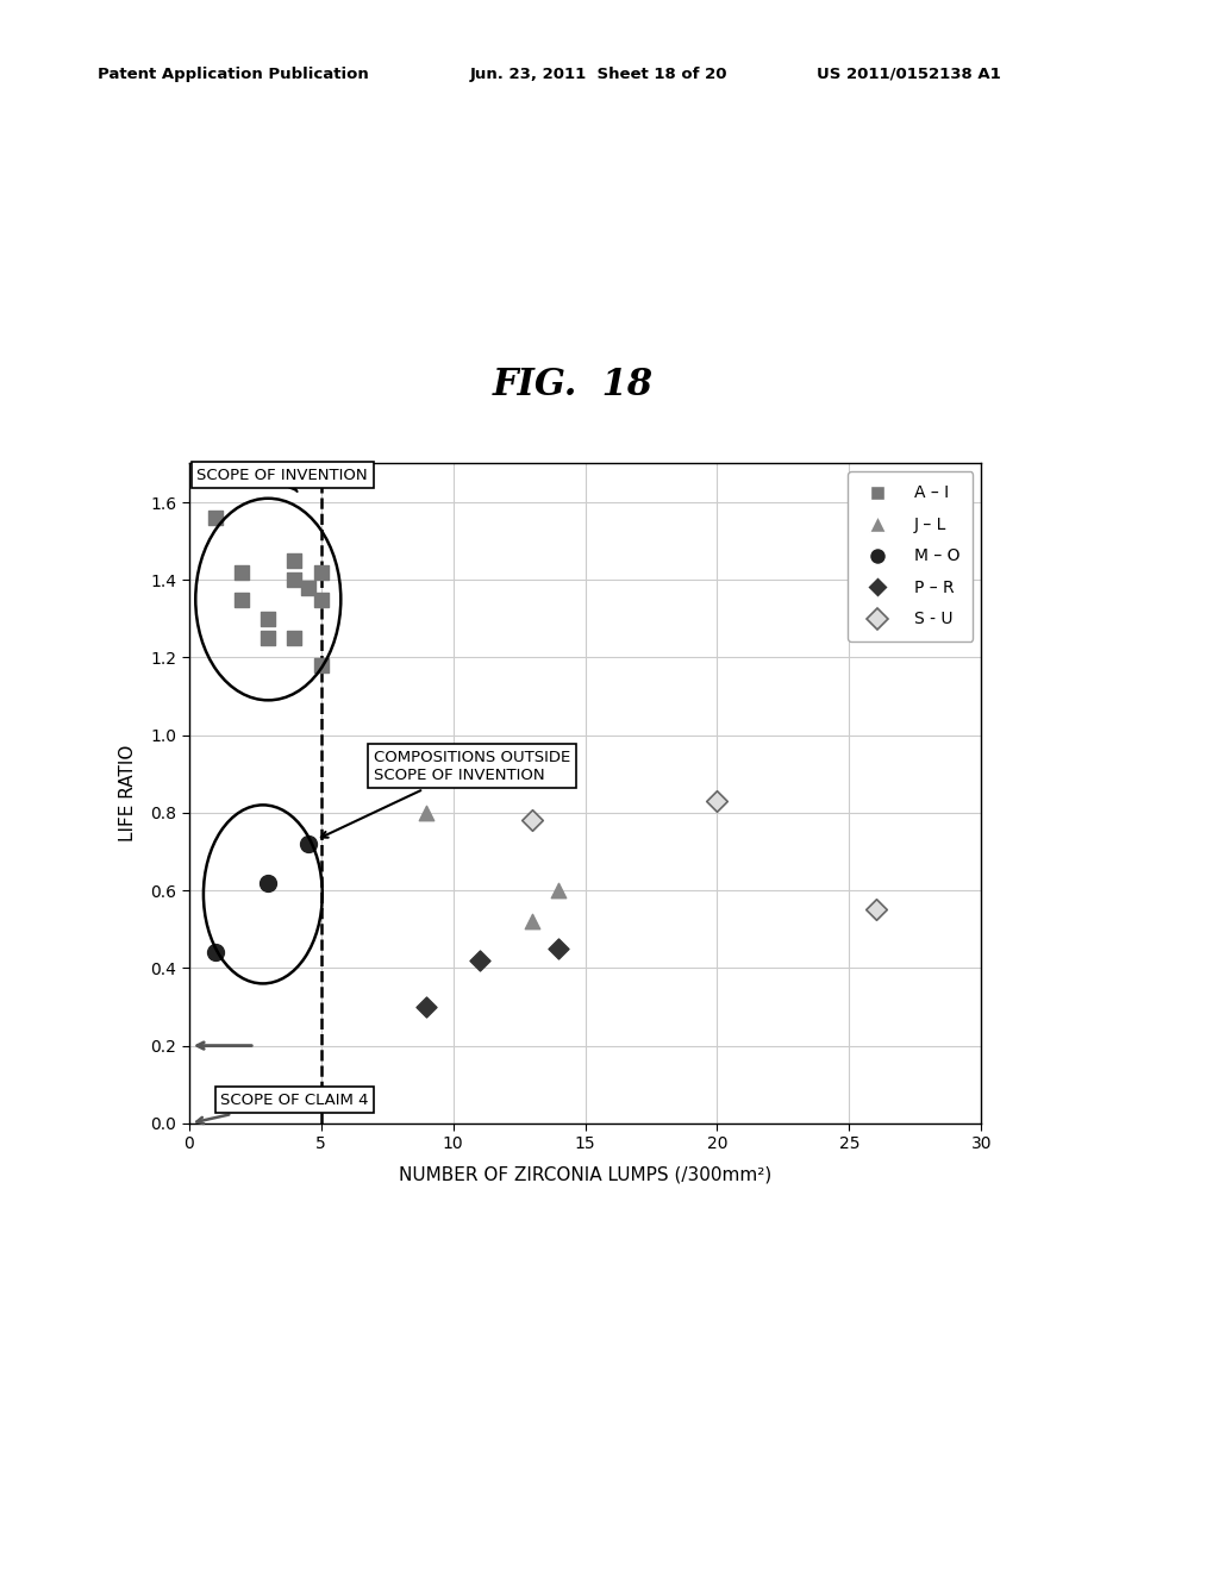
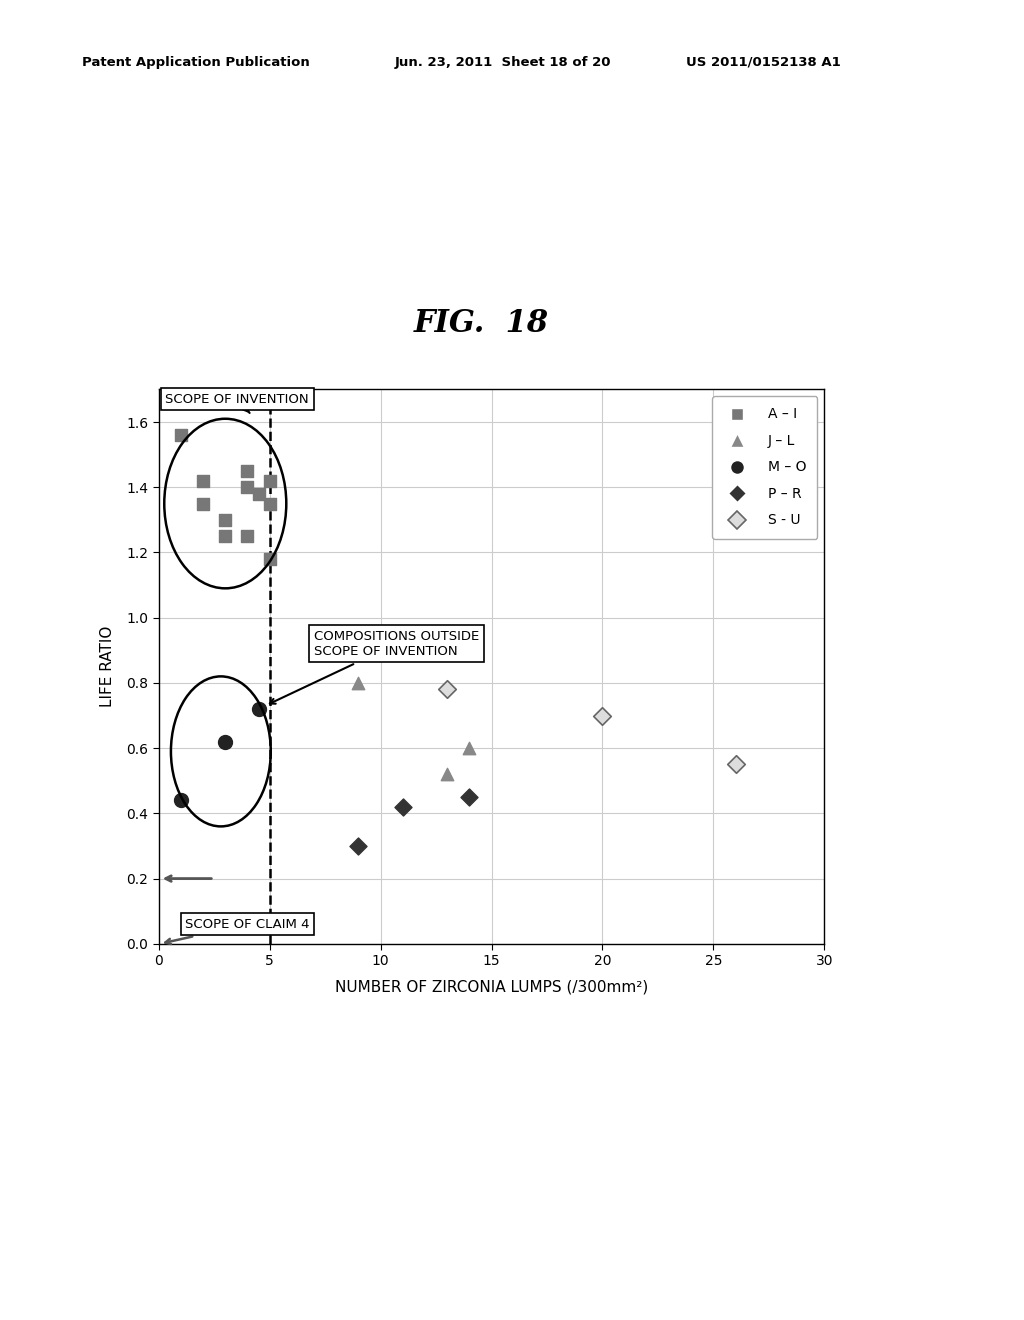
S - U/20: 0.83 -> 0.70
